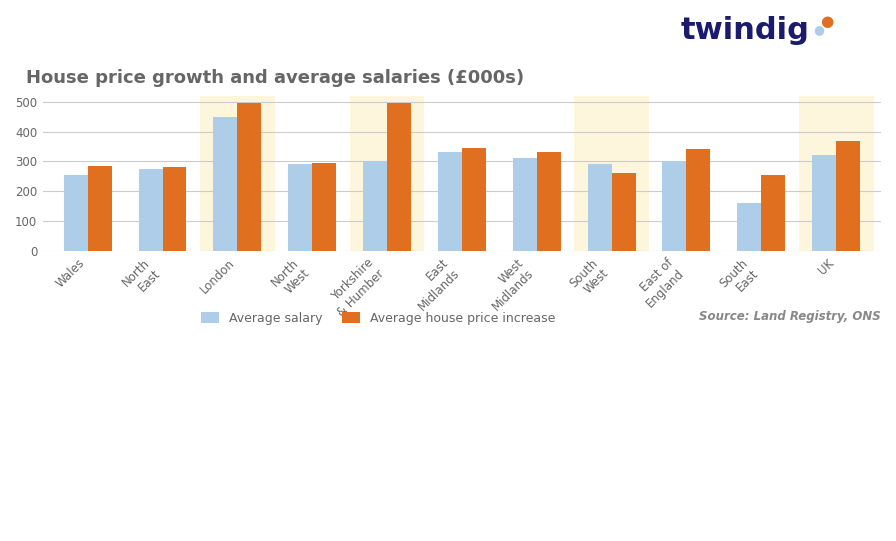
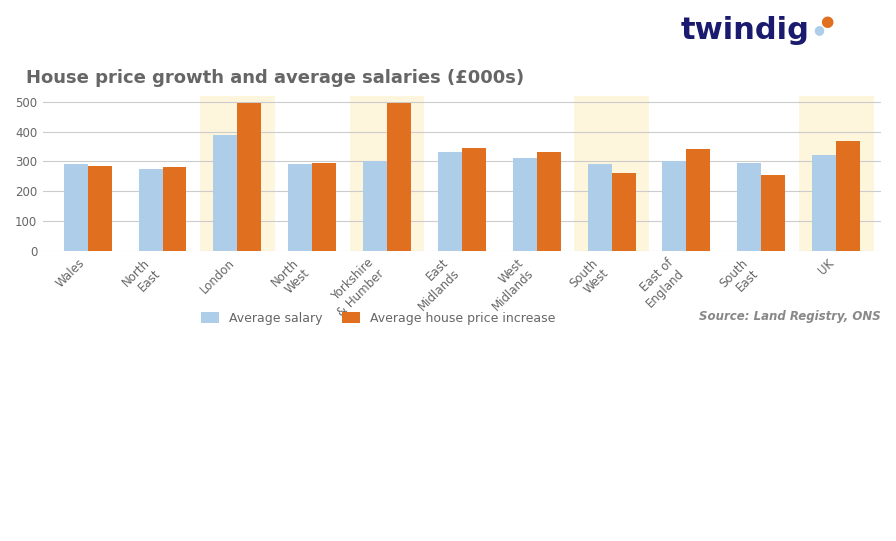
Average salary/Wales: 255 -> 290
Average salary/London: 450 -> 390
Average salary/South East: 160 -> 295
